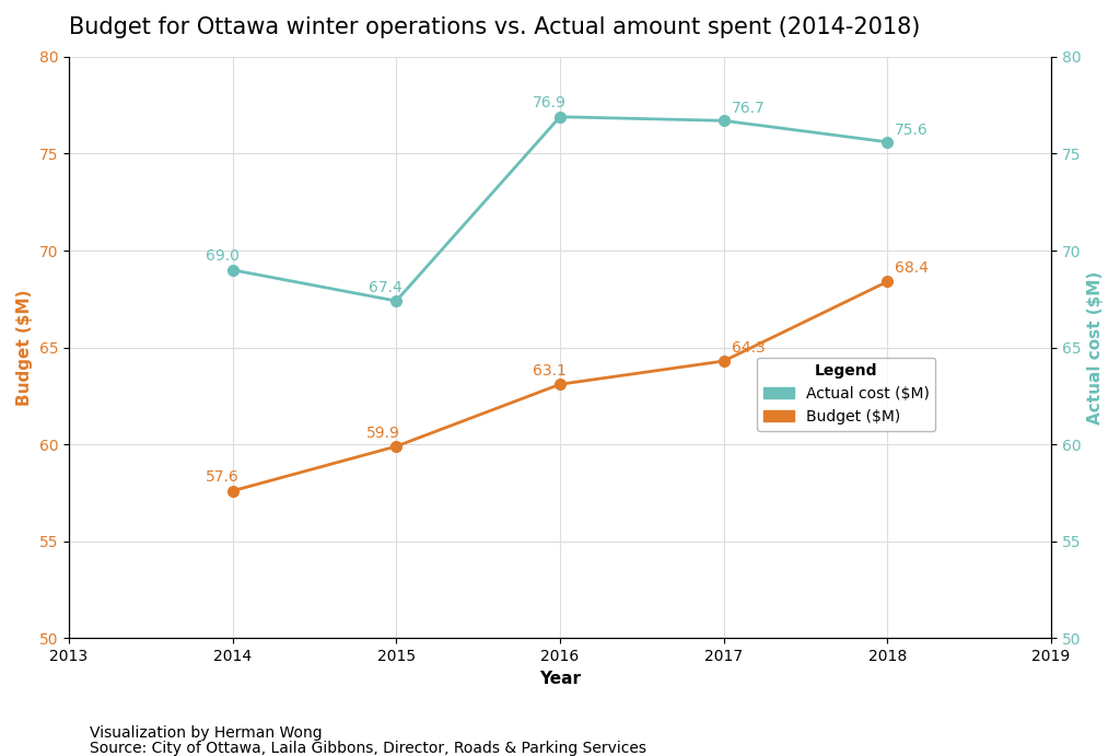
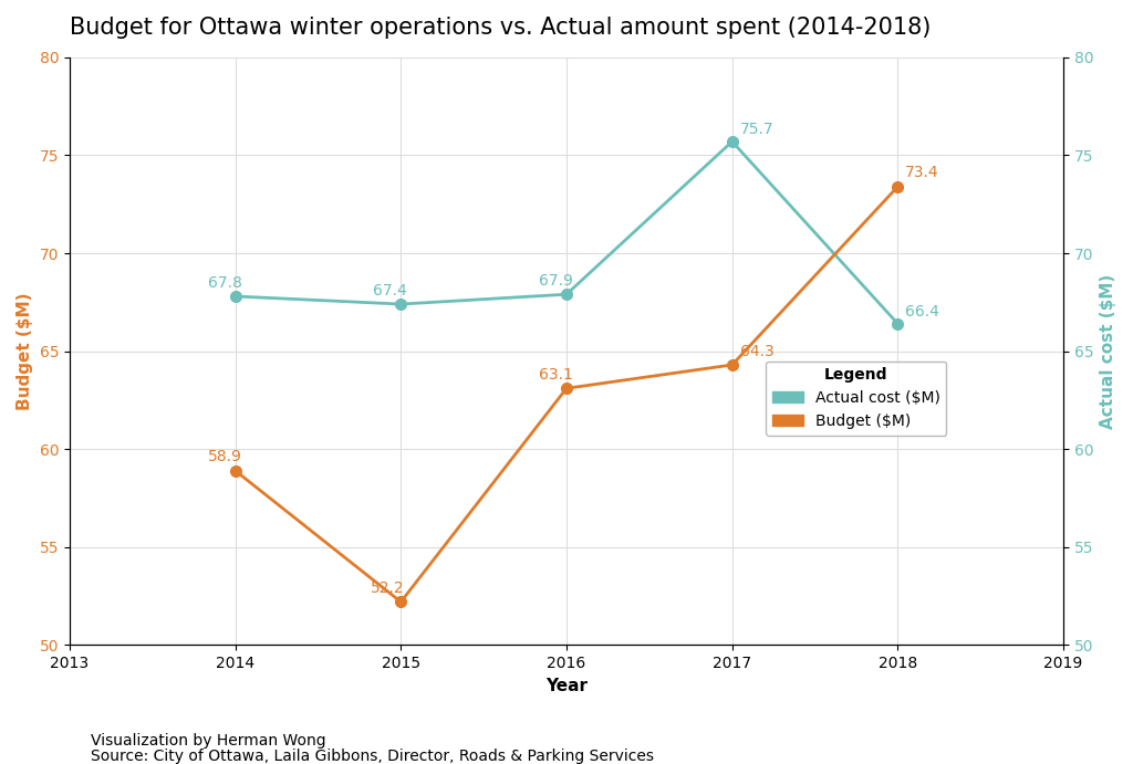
Actual cost ($M)/2014: 69.0 -> 67.8
Budget ($M)/2014: 57.6 -> 58.9
Budget ($M)/2015: 59.9 -> 52.2
Actual cost ($M)/2016: 76.9 -> 67.9
Actual cost ($M)/2017: 76.7 -> 75.7
Actual cost ($M)/2018: 75.6 -> 66.4
Budget ($M)/2018: 68.4 -> 73.4
